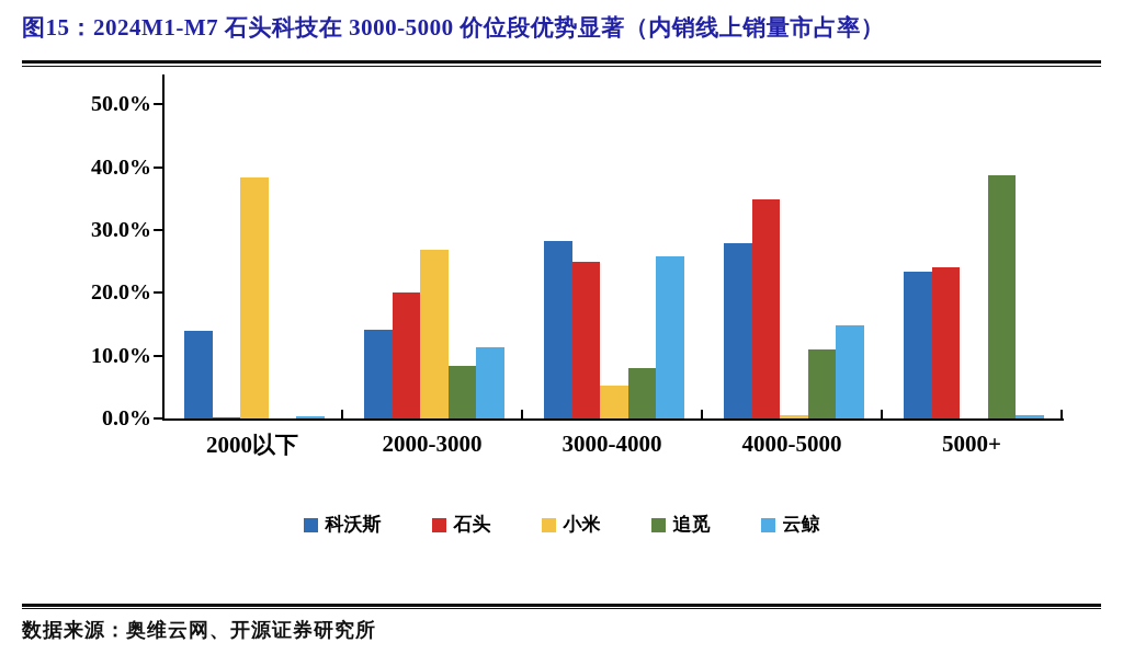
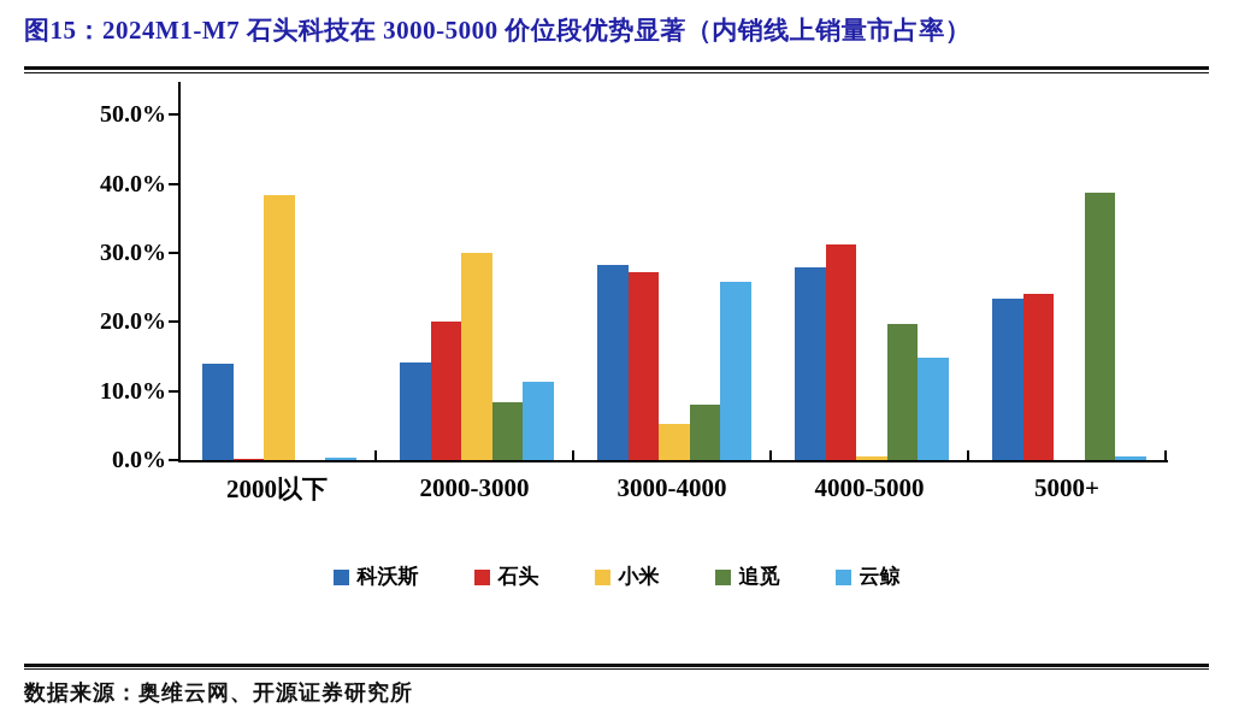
小米/2000-3000: 27% -> 30%
石头/3000-4000: 25% -> 27%
石头/4000-5000: 35% -> 31%
追觅/4000-5000: 11% -> 20%
